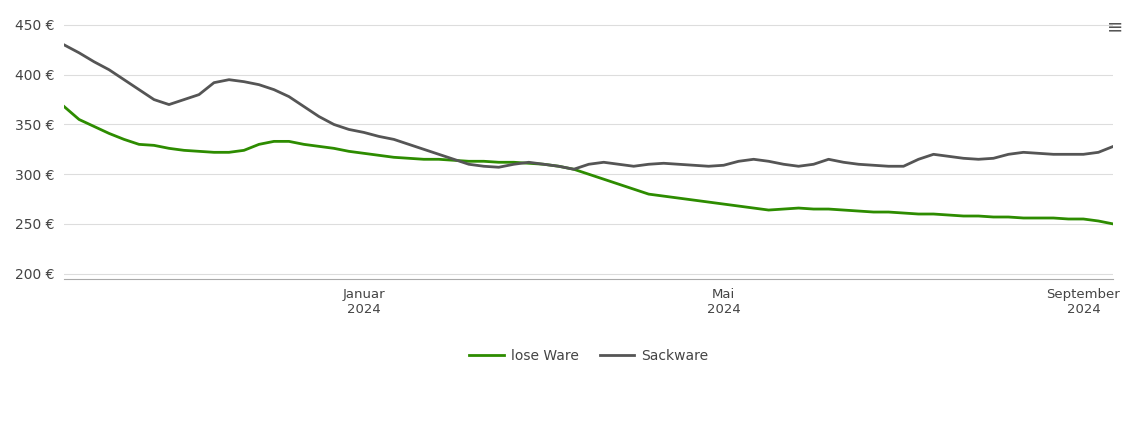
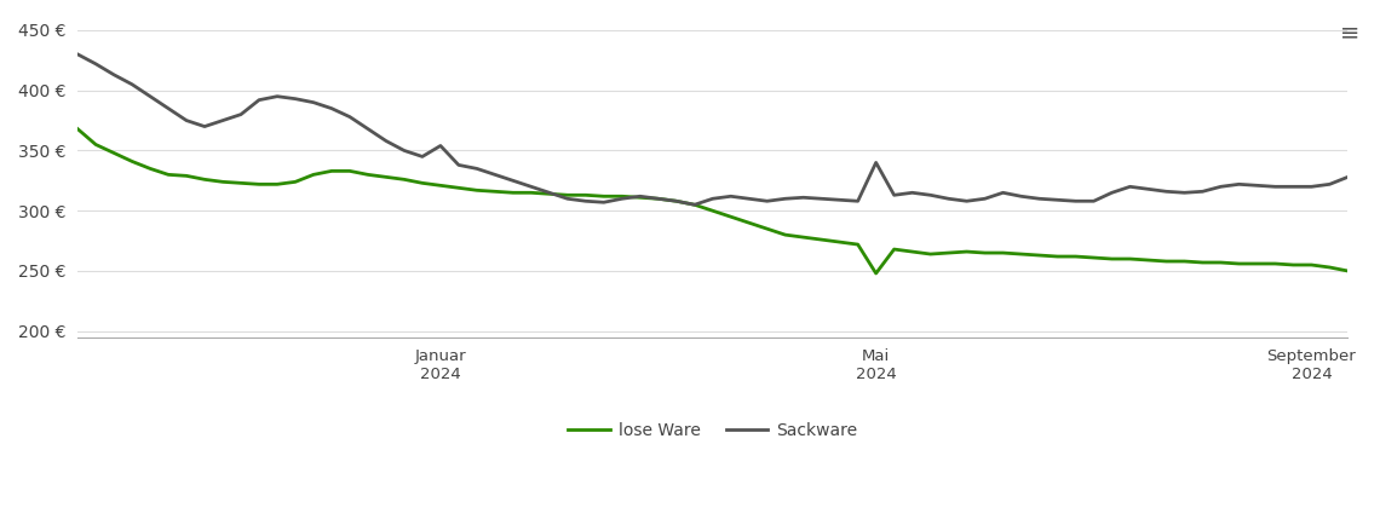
Sackware/Januar 2024: 342 € -> 354 €
lose Ware/Mai 2024: 270 € -> 248 €
Sackware/Mai 2024: 309 € -> 340 €
